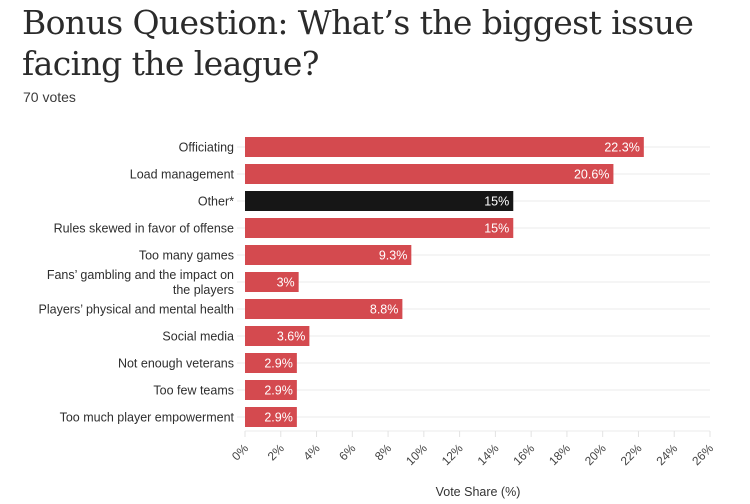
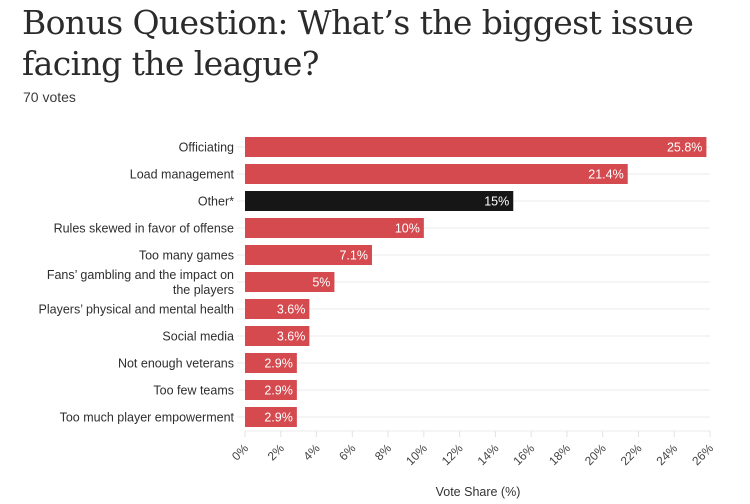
Officiating: 22.3% -> 25.8%
Load management: 20.6% -> 21.4%
Rules skewed in favor of offense: 15% -> 10%
Too many games: 9.3% -> 7.1%
Fans’ gambling and the impact on the players: 3% -> 5%
Players’ physical and mental health: 8.8% -> 3.6%
